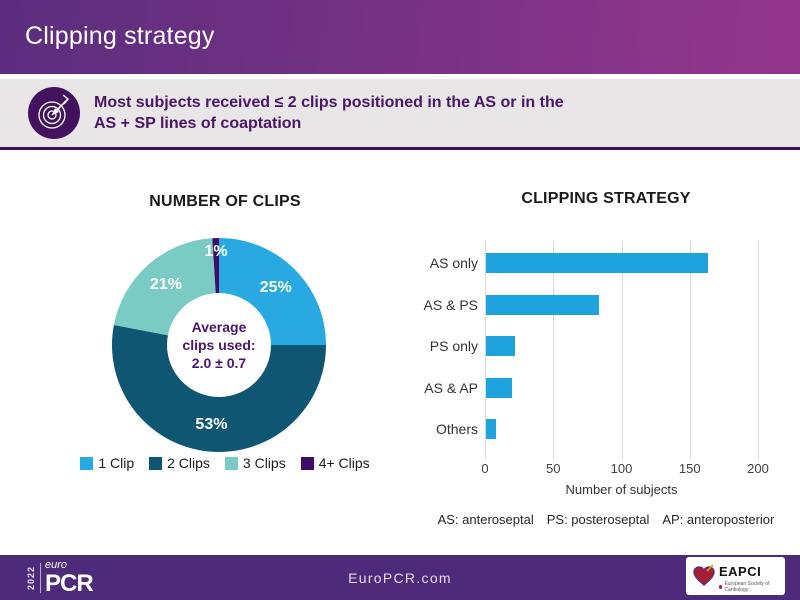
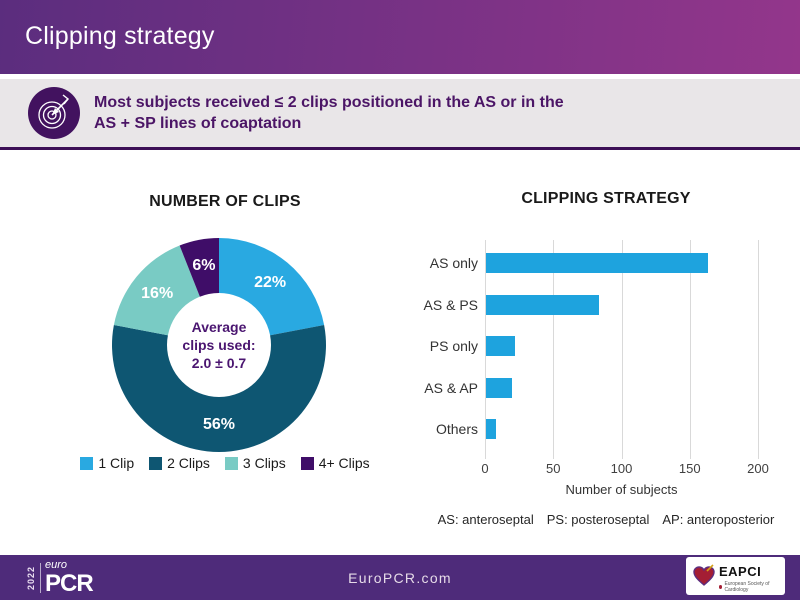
NUMBER OF CLIPS/1 Clip: 25% -> 22%
NUMBER OF CLIPS/2 Clips: 53% -> 56%
NUMBER OF CLIPS/3 Clips: 21% -> 16%
NUMBER OF CLIPS/4+ Clips: 1% -> 6%
